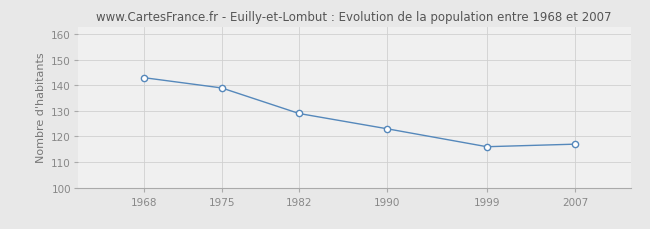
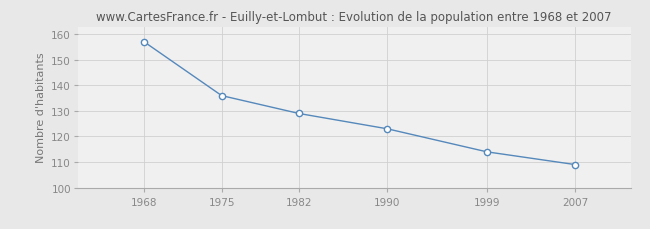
1968: 143 -> 157
1975: 139 -> 136
1999: 116 -> 114
2007: 117 -> 109
